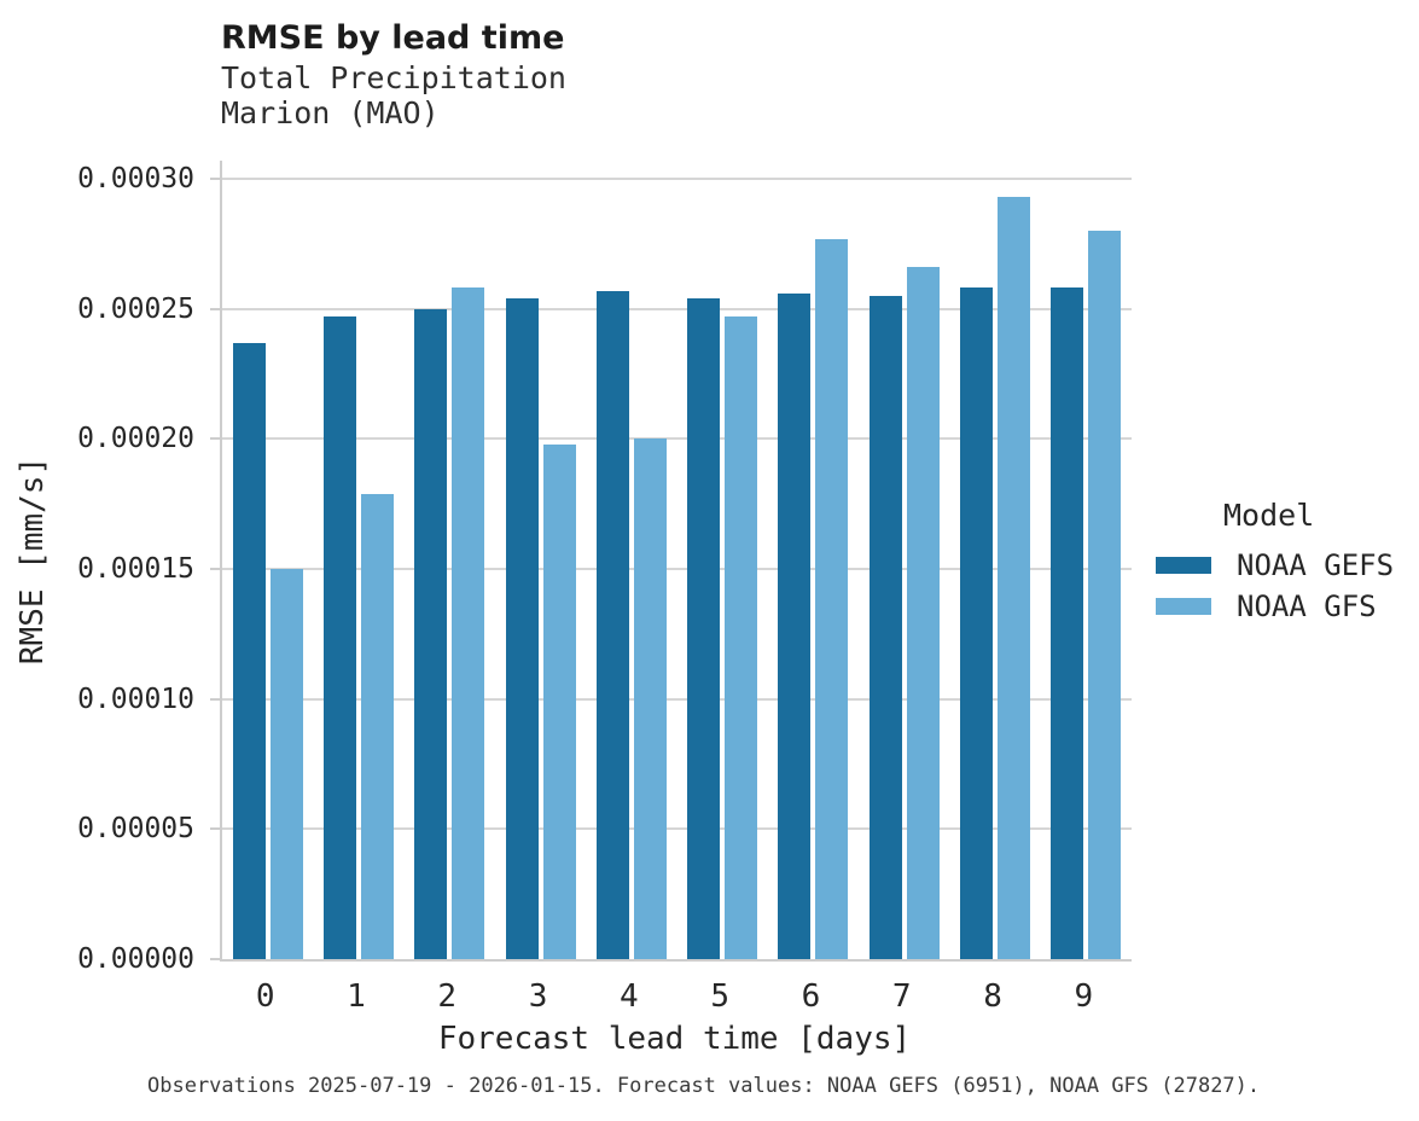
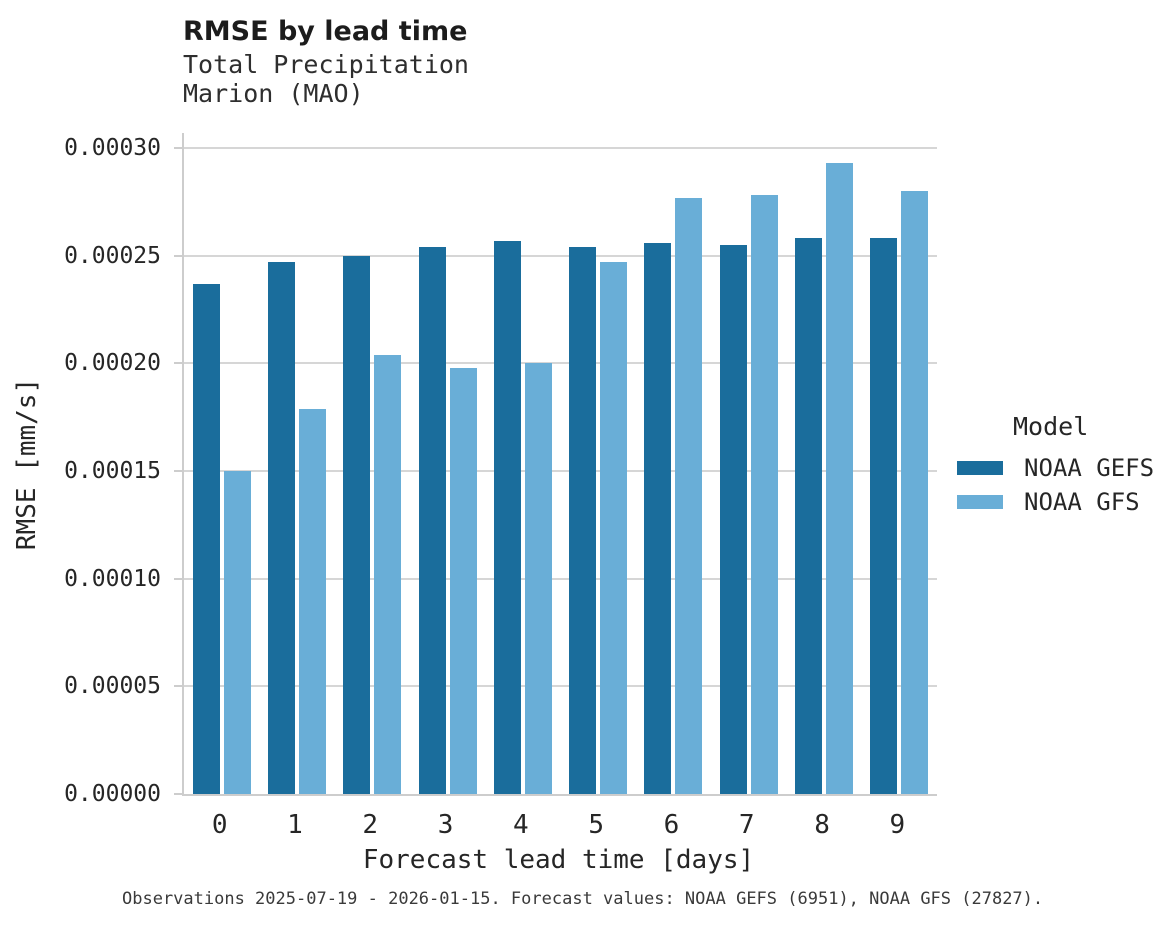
NOAA GFS/2: 0.000258 -> 0.000204
NOAA GFS/7: 0.000266 -> 0.000278
